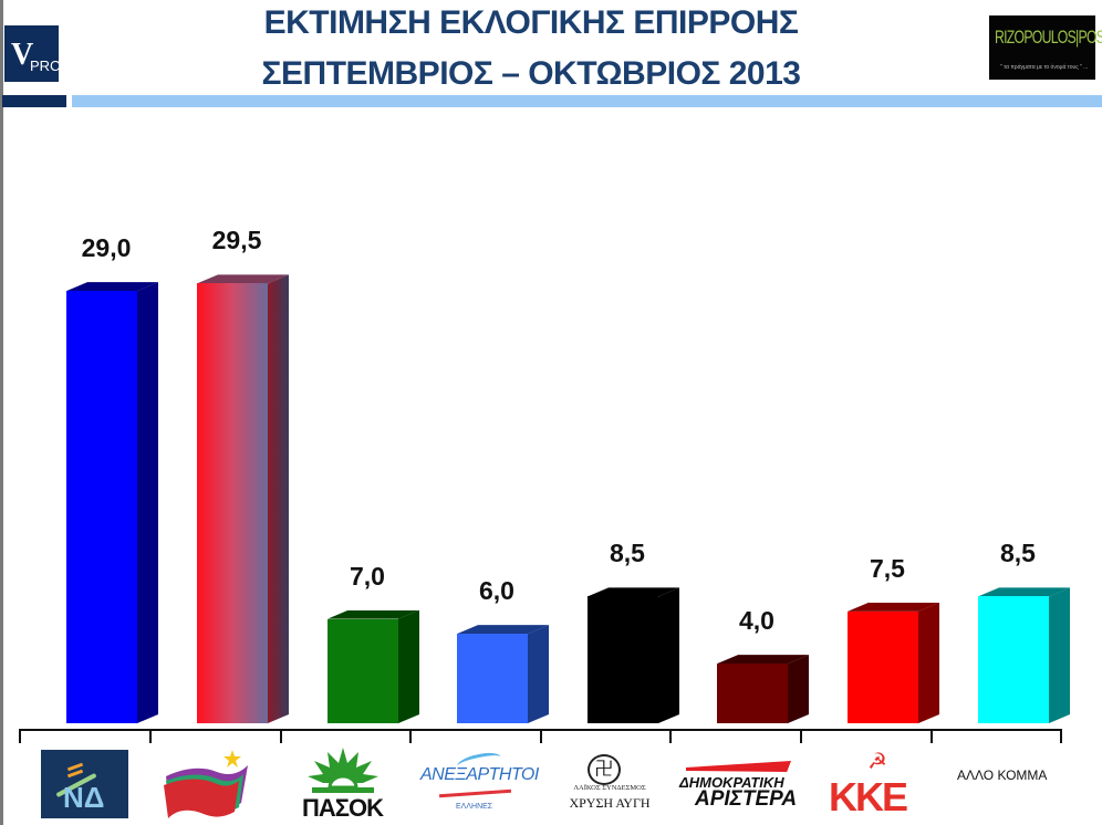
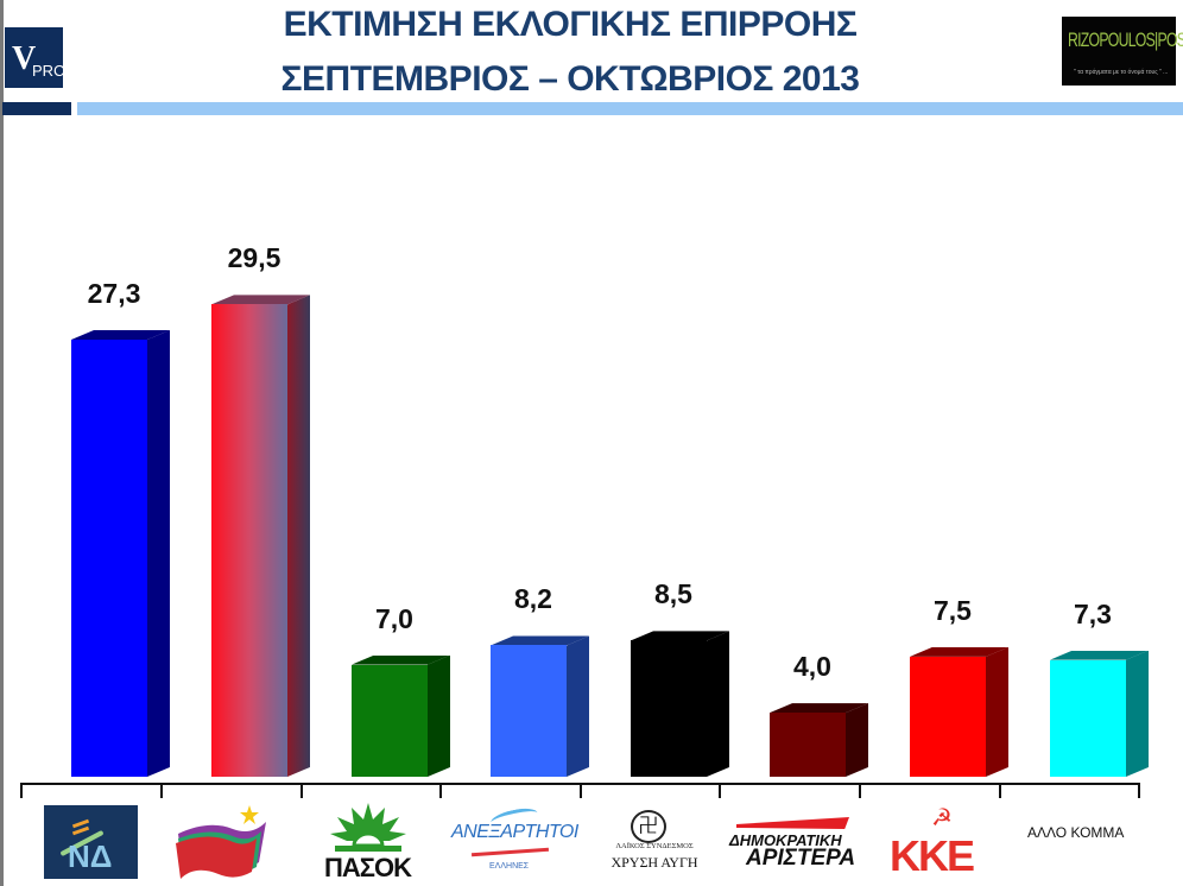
ΝΔ: 29,0 -> 27,3
ΑΝΕΞΑΡΤΗΤΟΙ ΕΛΛΗΝΕΣ: 6,0 -> 8,2
ΑΛΛΟ ΚΟΜΜΑ: 8,5 -> 7,3
